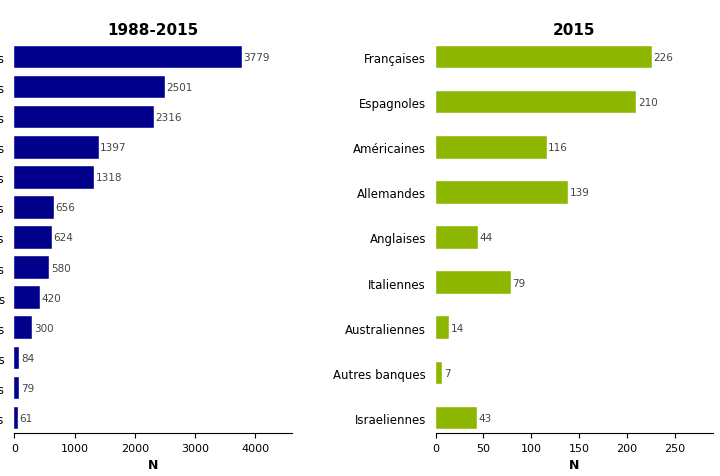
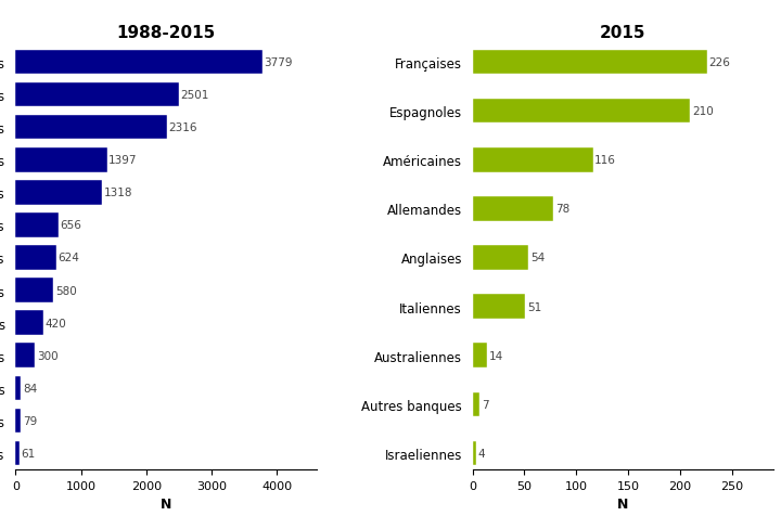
2015/Allemandes: 139 -> 78
2015/Anglaises: 44 -> 54
2015/Italiennes: 79 -> 51
2015/Israeliennes: 43 -> 4
